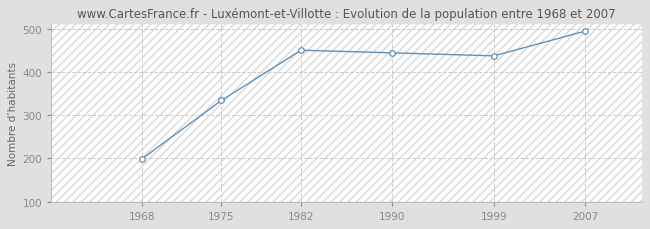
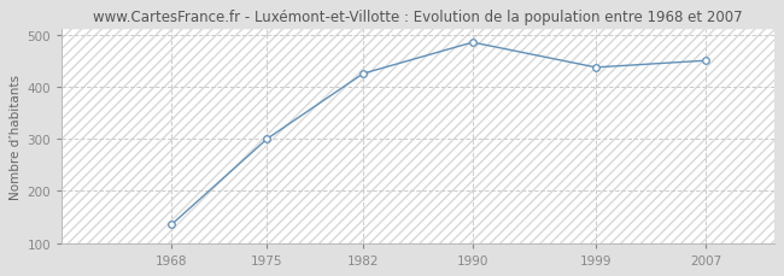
1968: 199 -> 135
1975: 334 -> 300
1982: 450 -> 425
1990: 444 -> 485
2007: 494 -> 450
